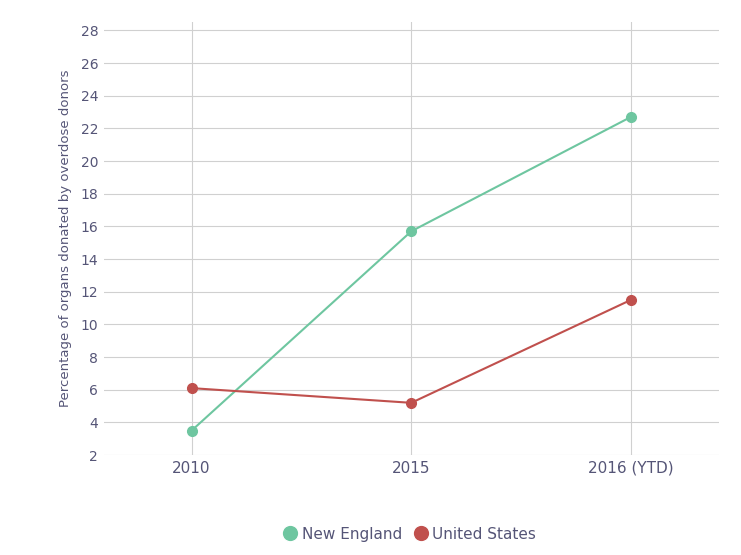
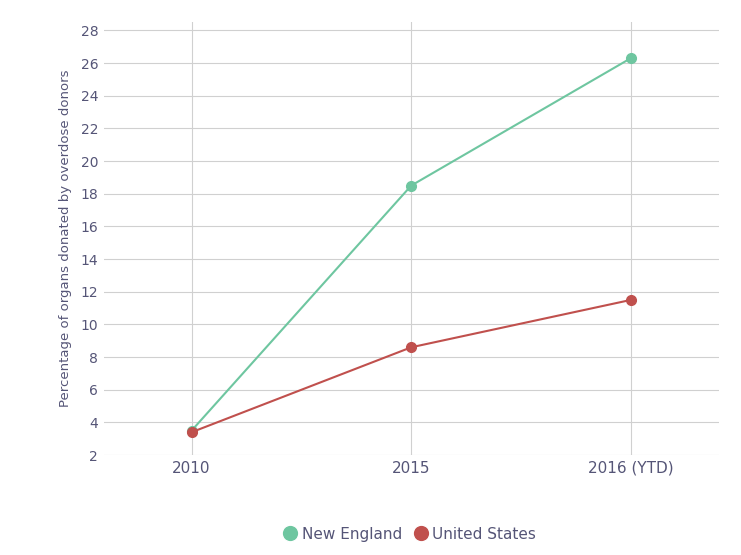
United States/2010: 6.1 -> 3.4
New England/2015: 15.7 -> 18.5
United States/2015: 5.2 -> 8.6
New England/2016 (YTD): 22.7 -> 26.3
